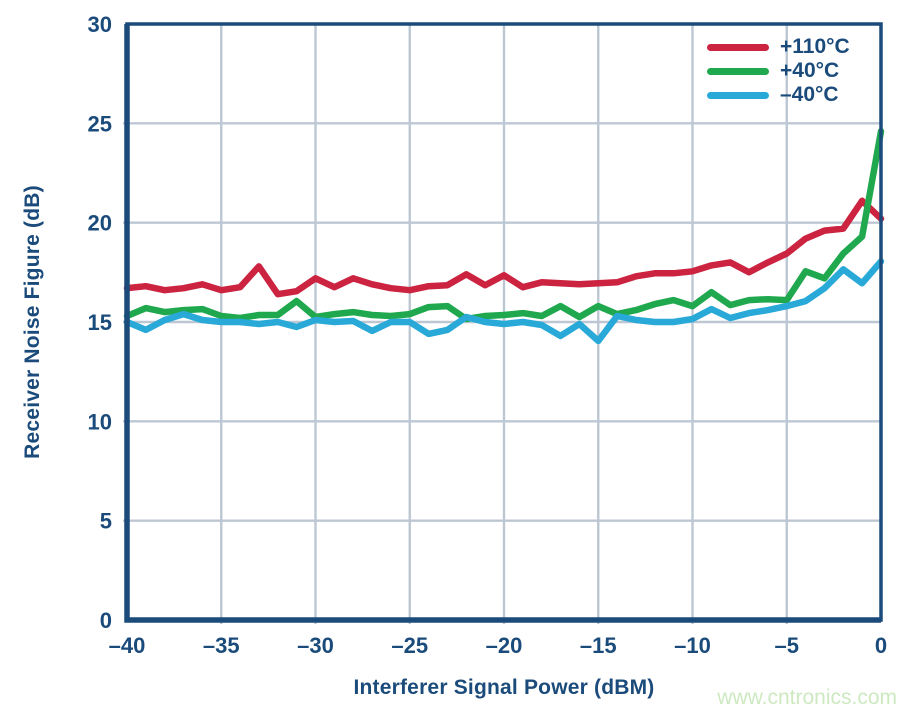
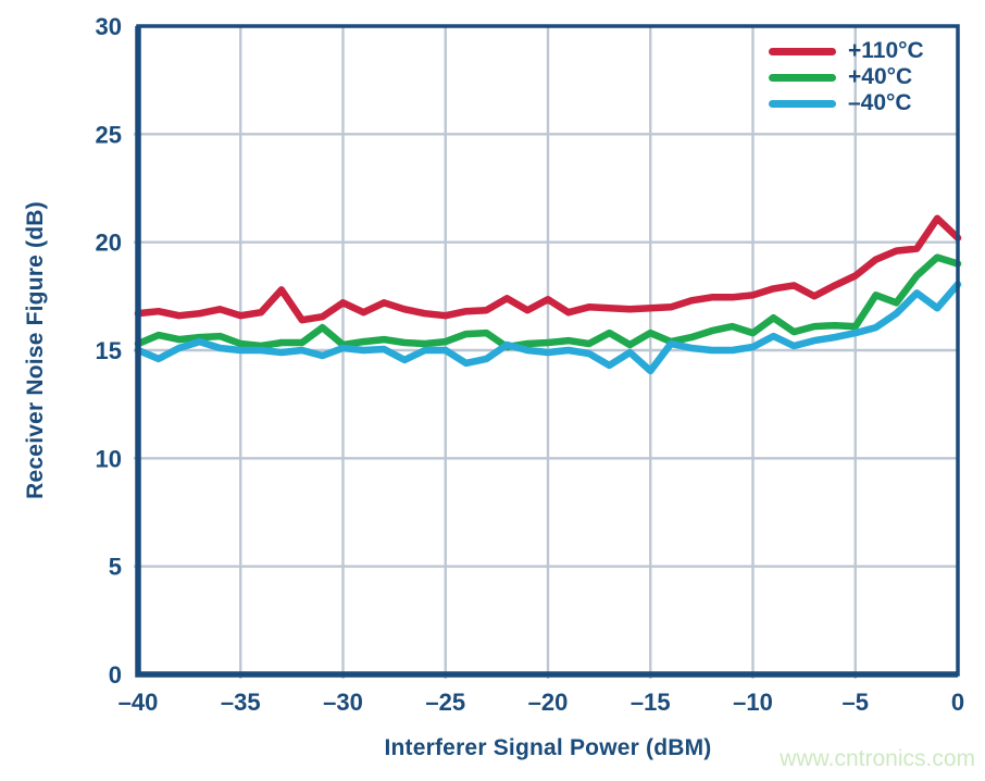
+40°C/0: 24.6 -> 19.0
